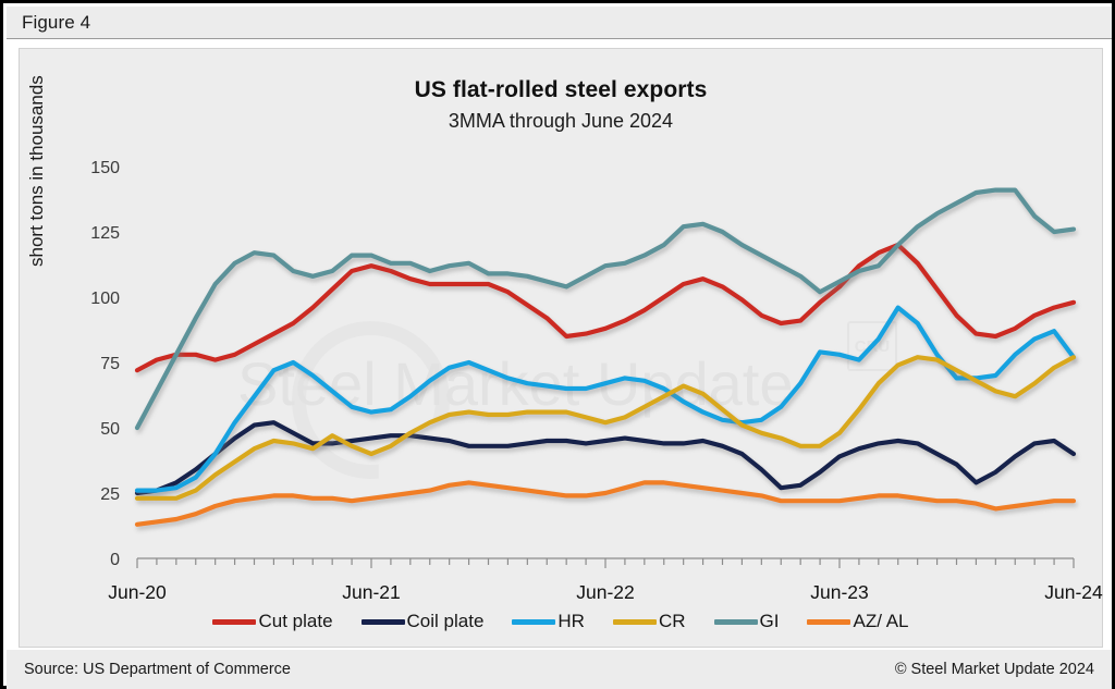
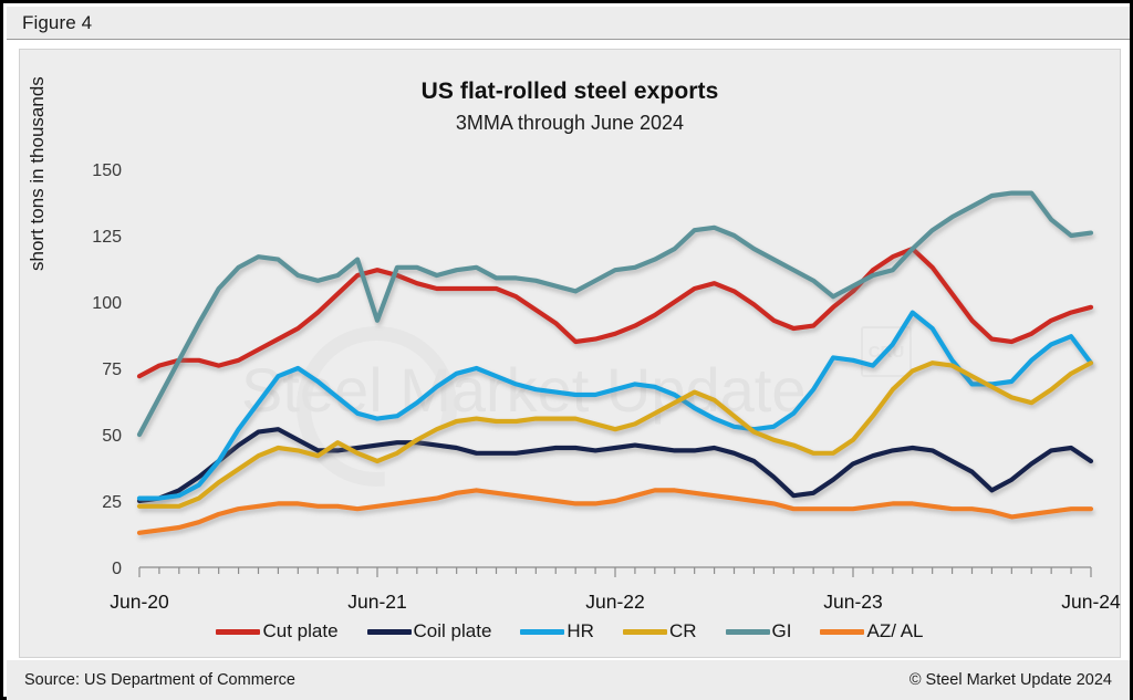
GI/Jun-21: 116 -> 93
